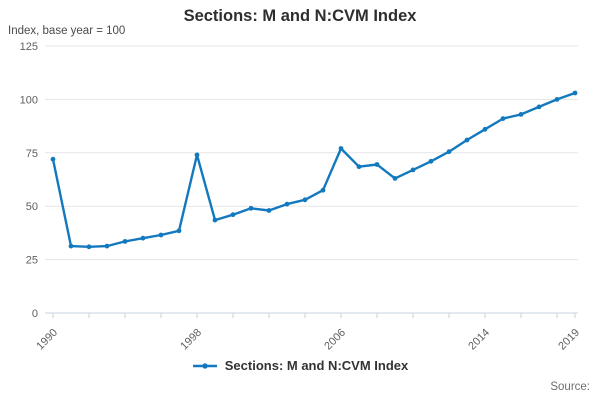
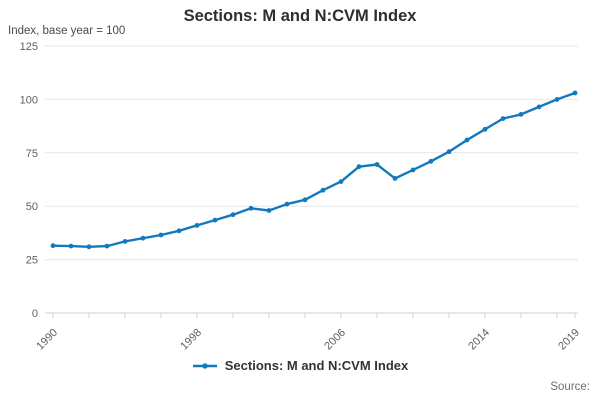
1990: 72 -> 32
1998: 74 -> 41
2006: 77 -> 62
